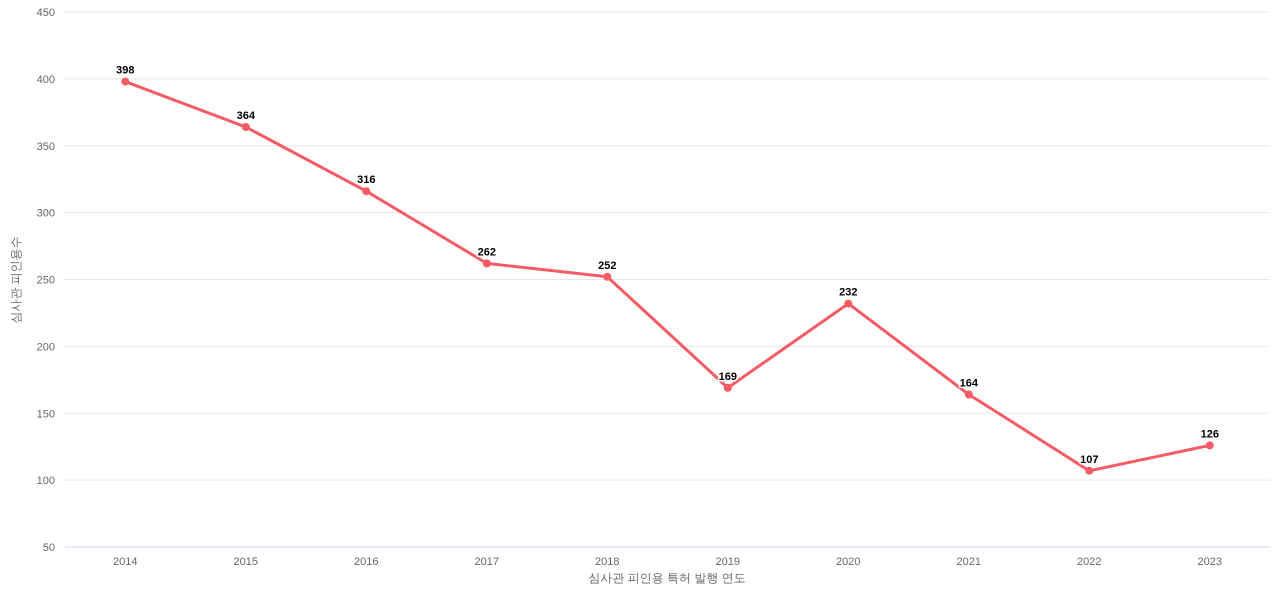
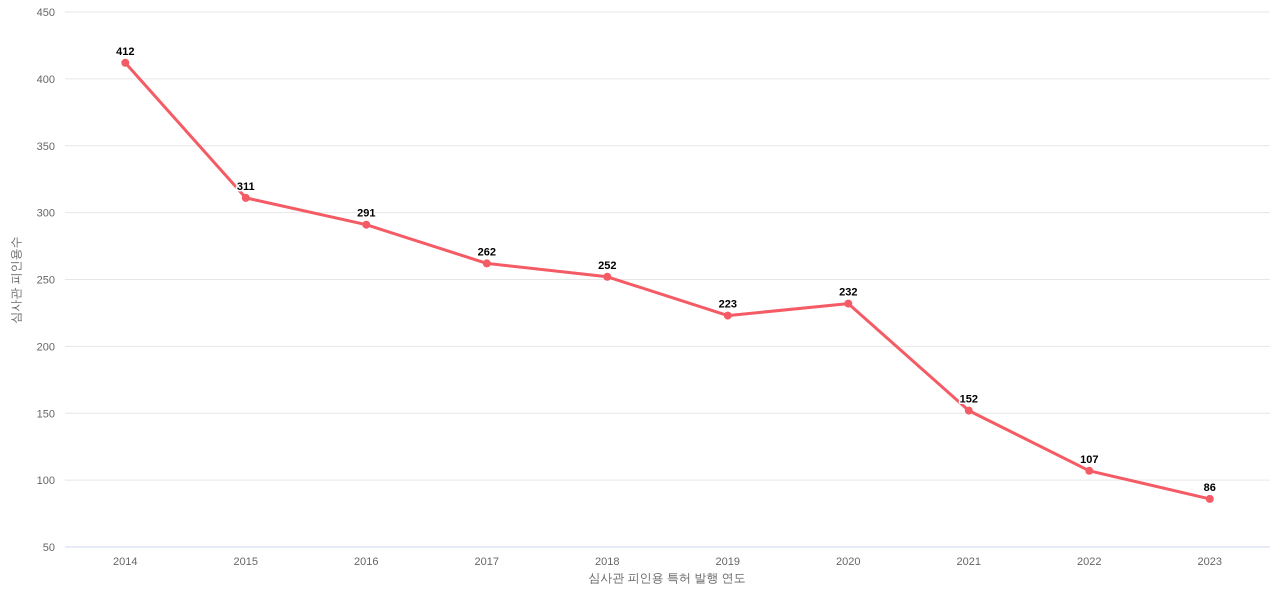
2014: 398 -> 412
2015: 364 -> 311
2016: 316 -> 291
2019: 169 -> 223
2021: 164 -> 152
2023: 126 -> 86
